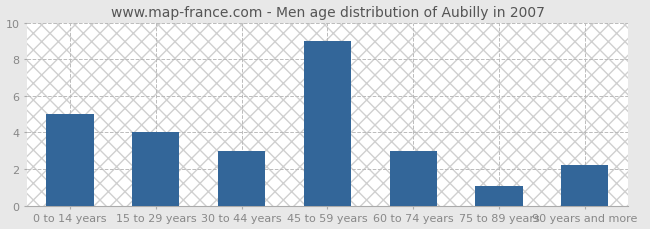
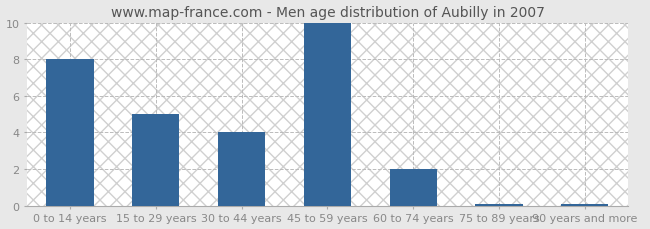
0 to 14 years: 5.0 -> 8.0
15 to 29 years: 4.0 -> 5.0
30 to 44 years: 3.0 -> 4.0
45 to 59 years: 9.0 -> 10.0
60 to 74 years: 3.0 -> 2.0
75 to 89 years: 1.1 -> 0.1
90 years and more: 2.2 -> 0.1
